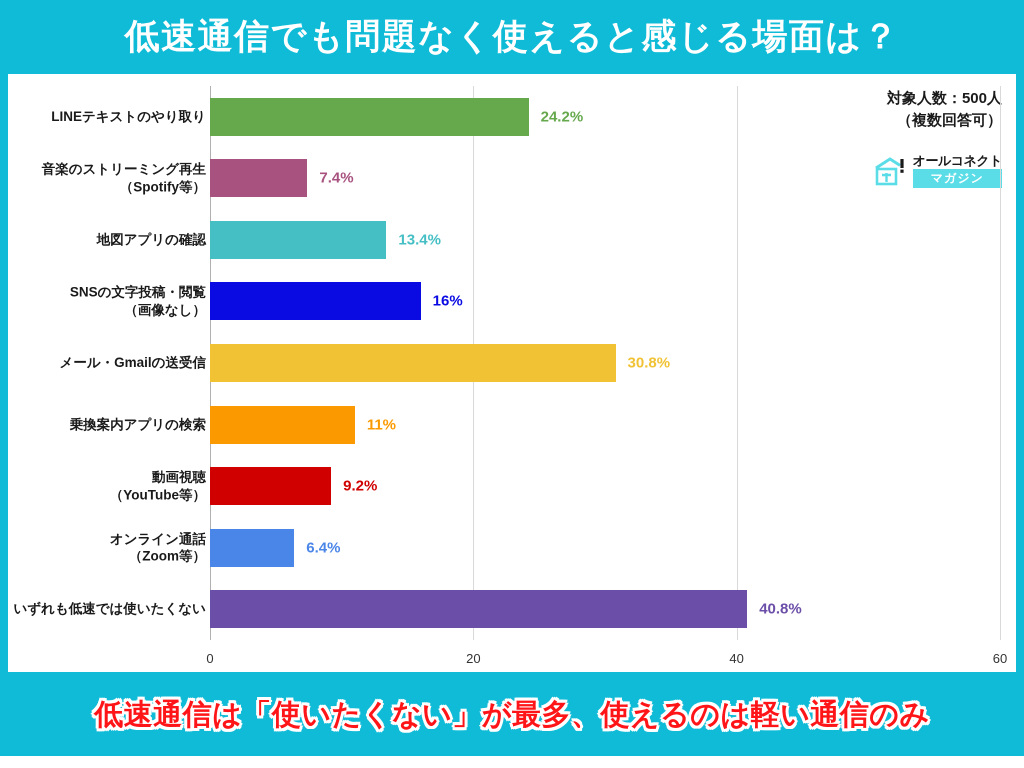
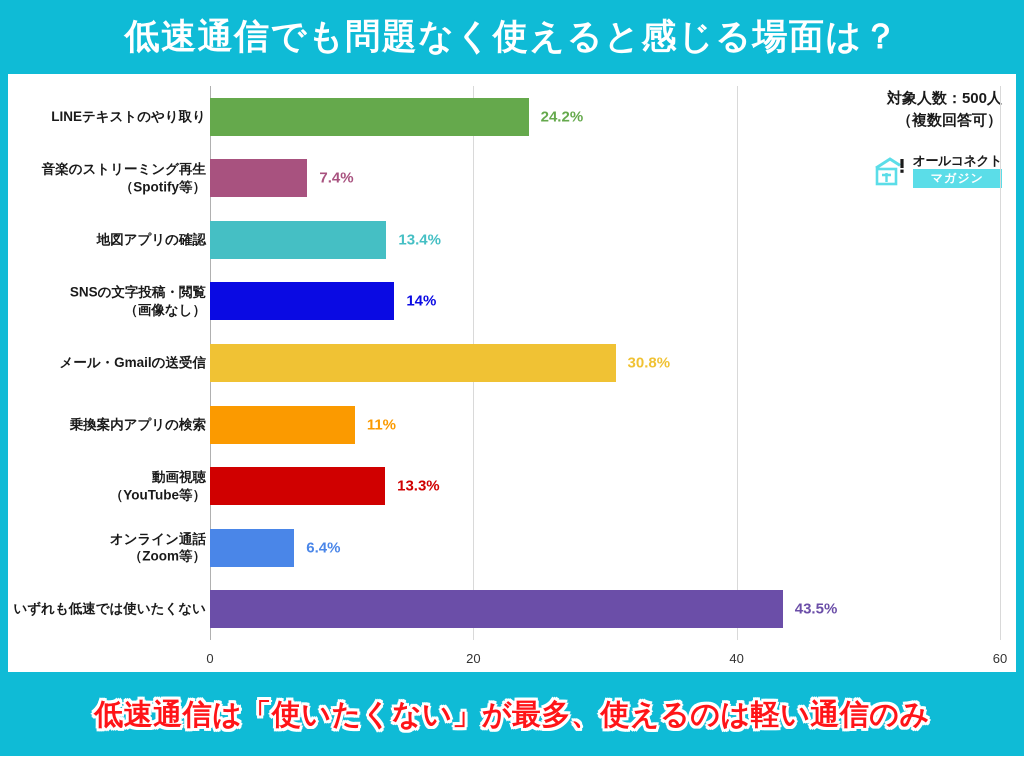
SNSの文字投稿・閲覧 （画像なし）: 16% -> 14%
動画視聴 （YouTube等）: 9.2% -> 13.3%
いずれも低速では使いたくない: 40.8% -> 43.5%
